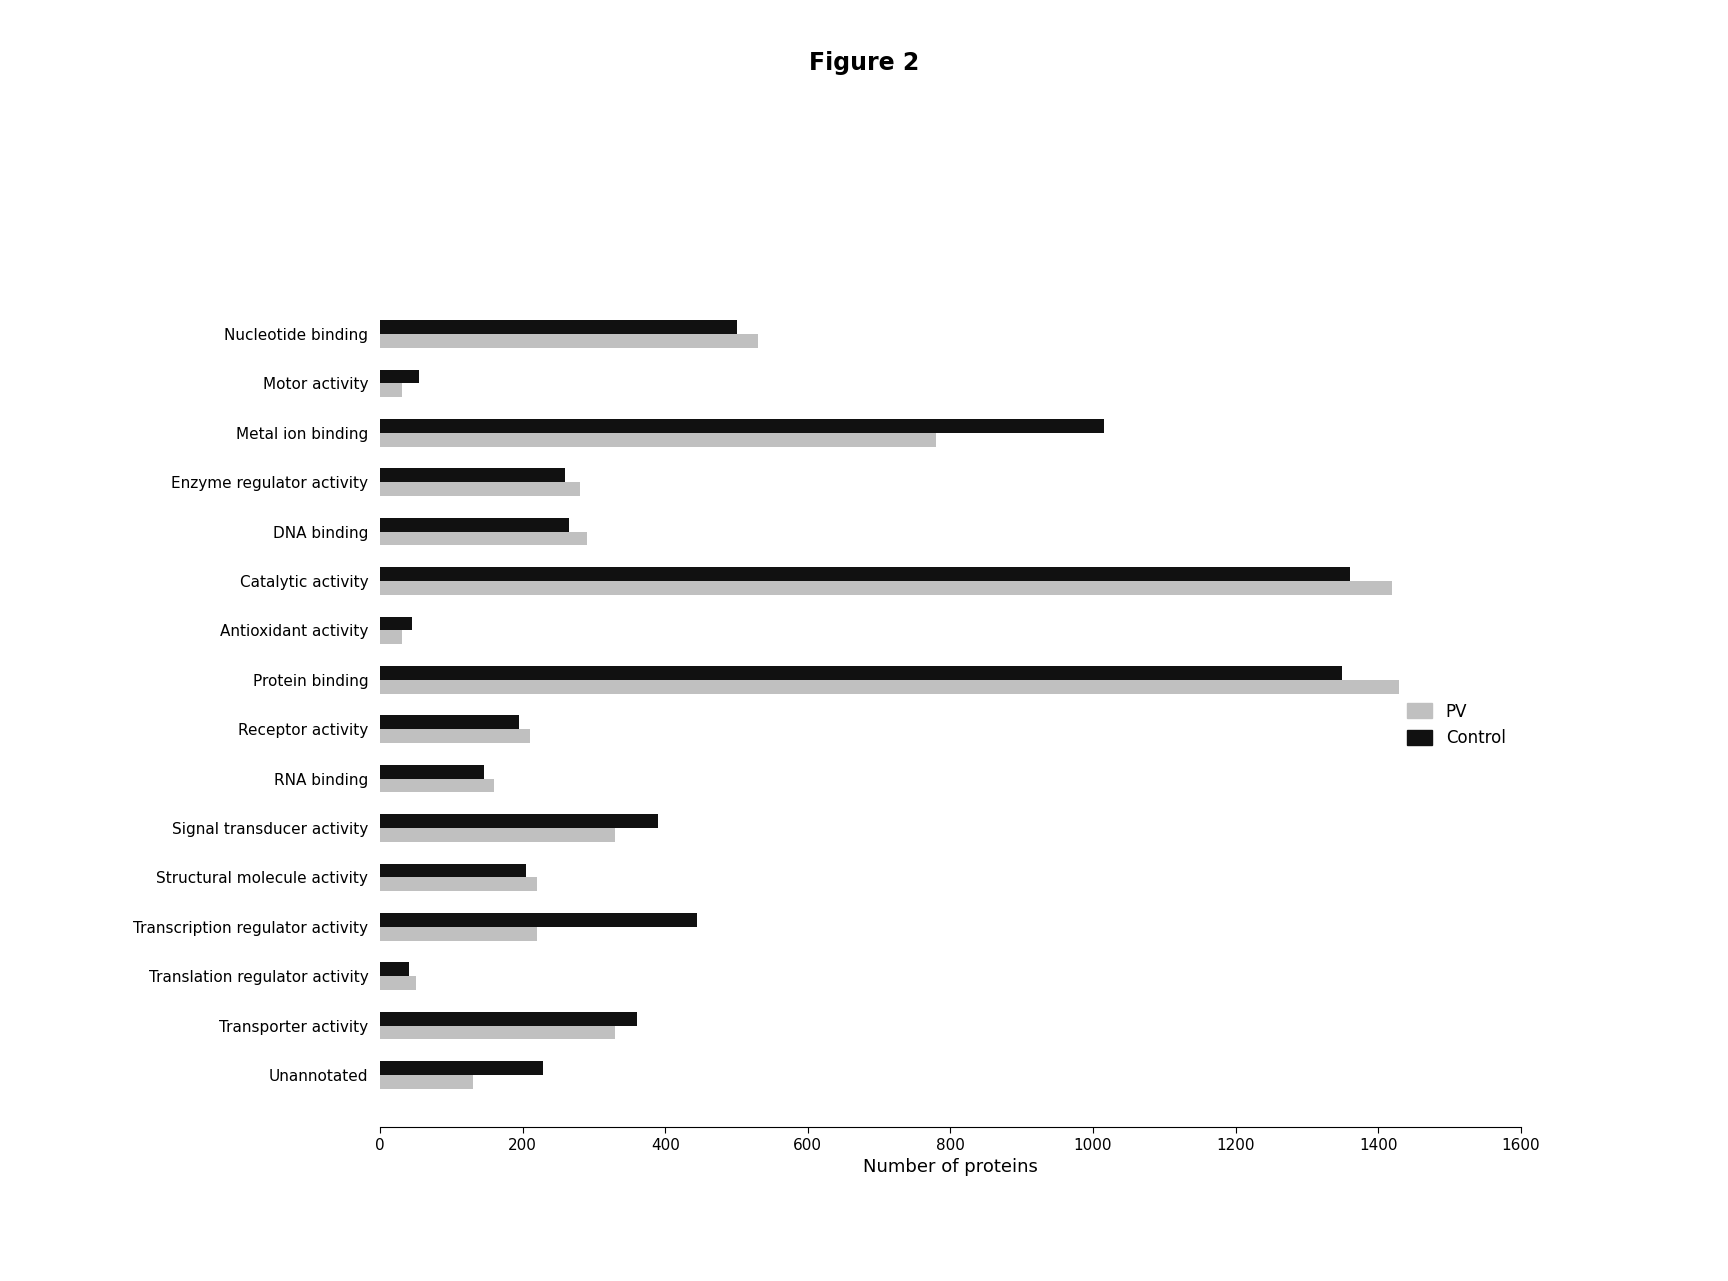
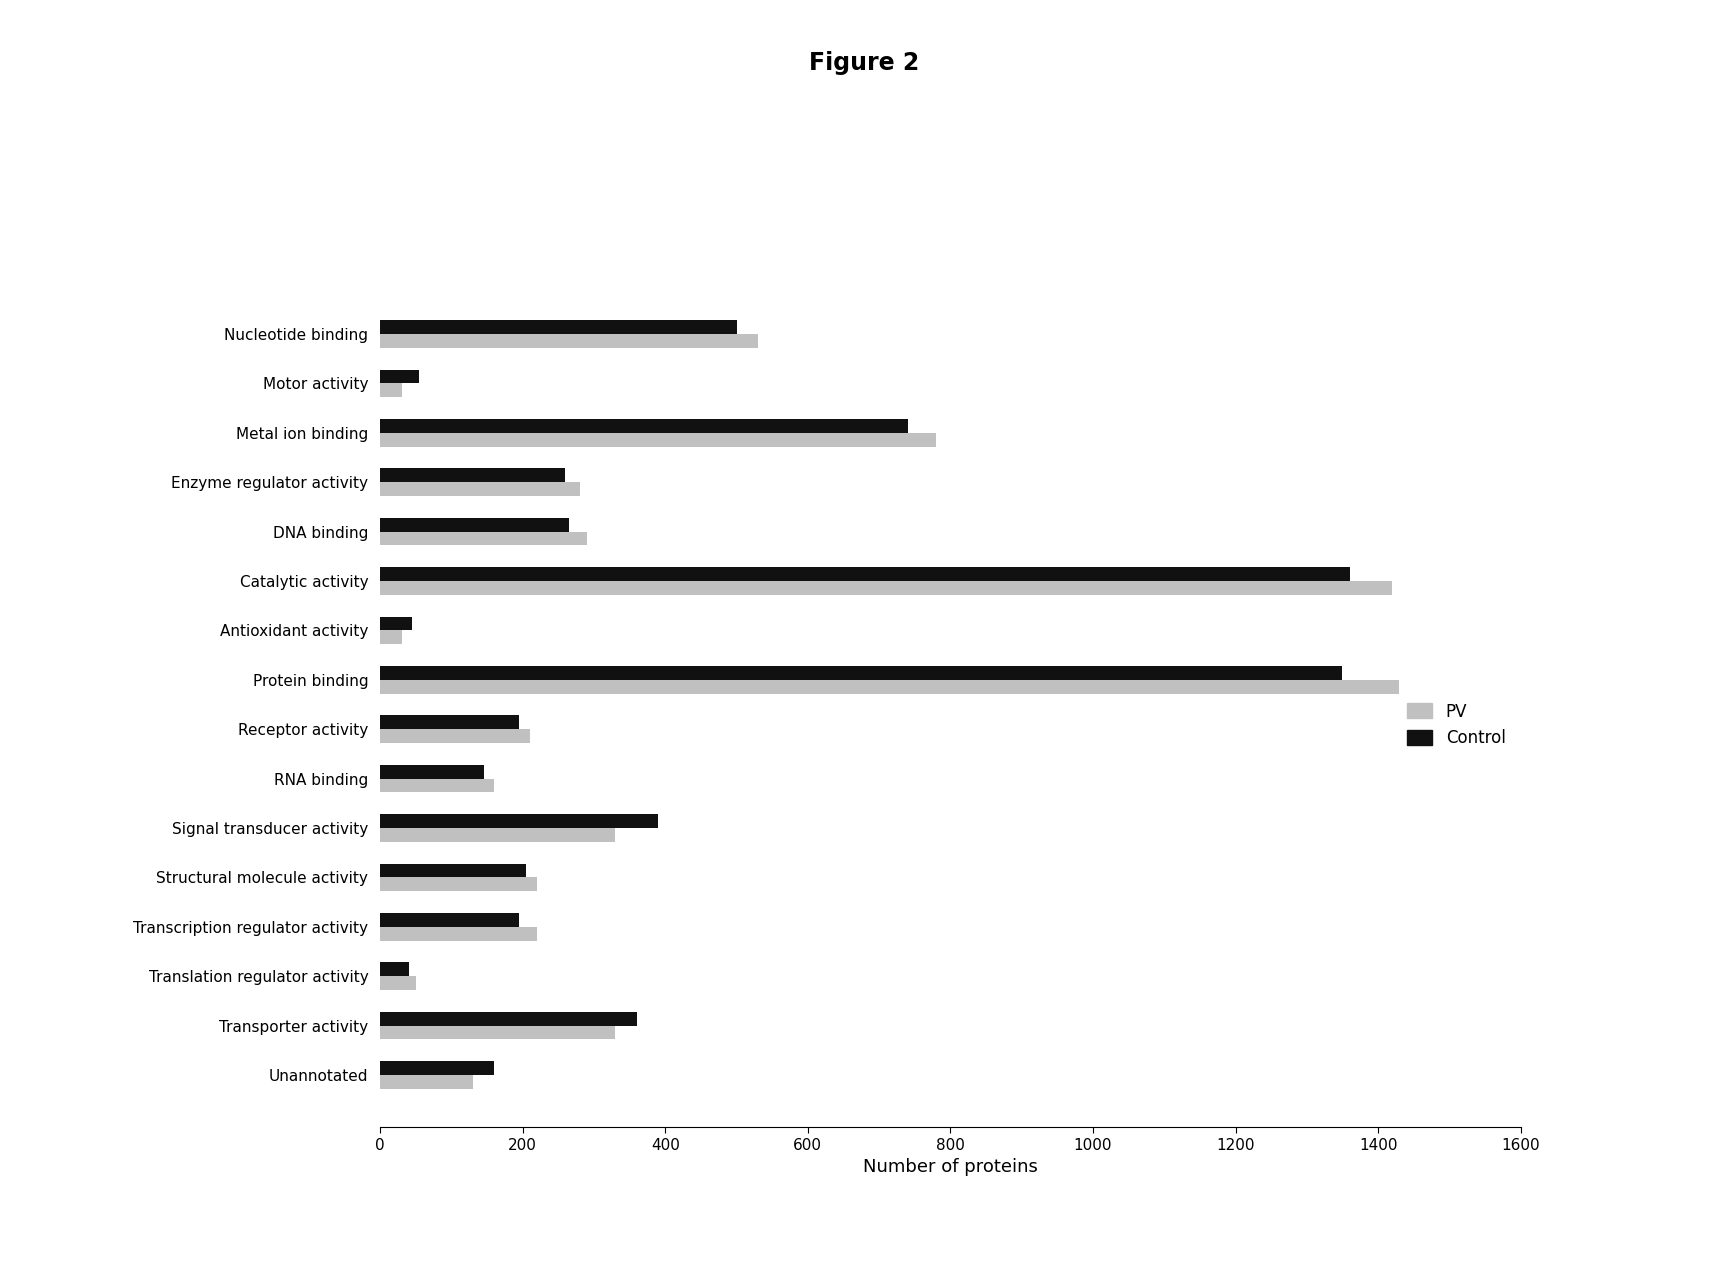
Control/Metal ion binding: 1016 -> 740
Control/Transcription regulator activity: 444 -> 195
Control/Unannotated: 228 -> 160
